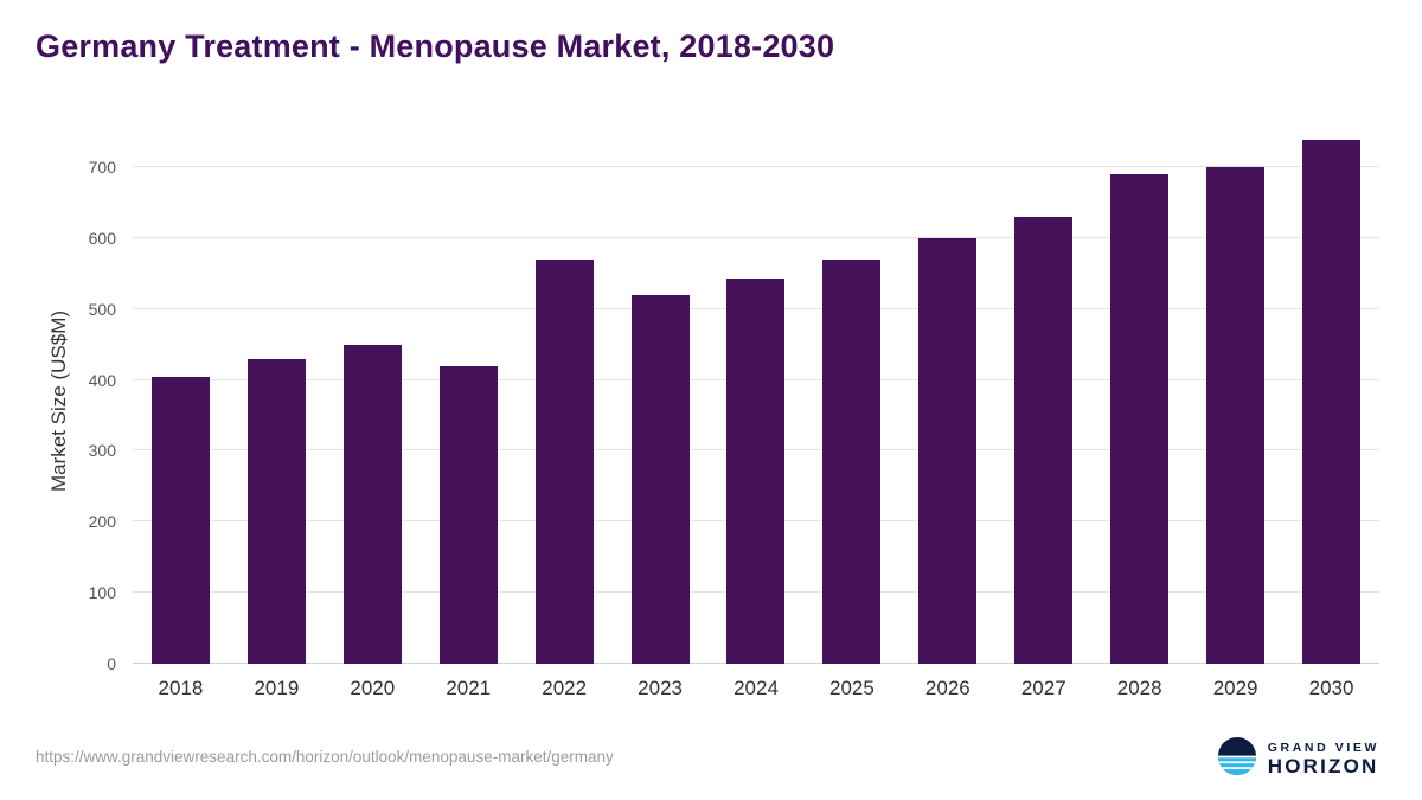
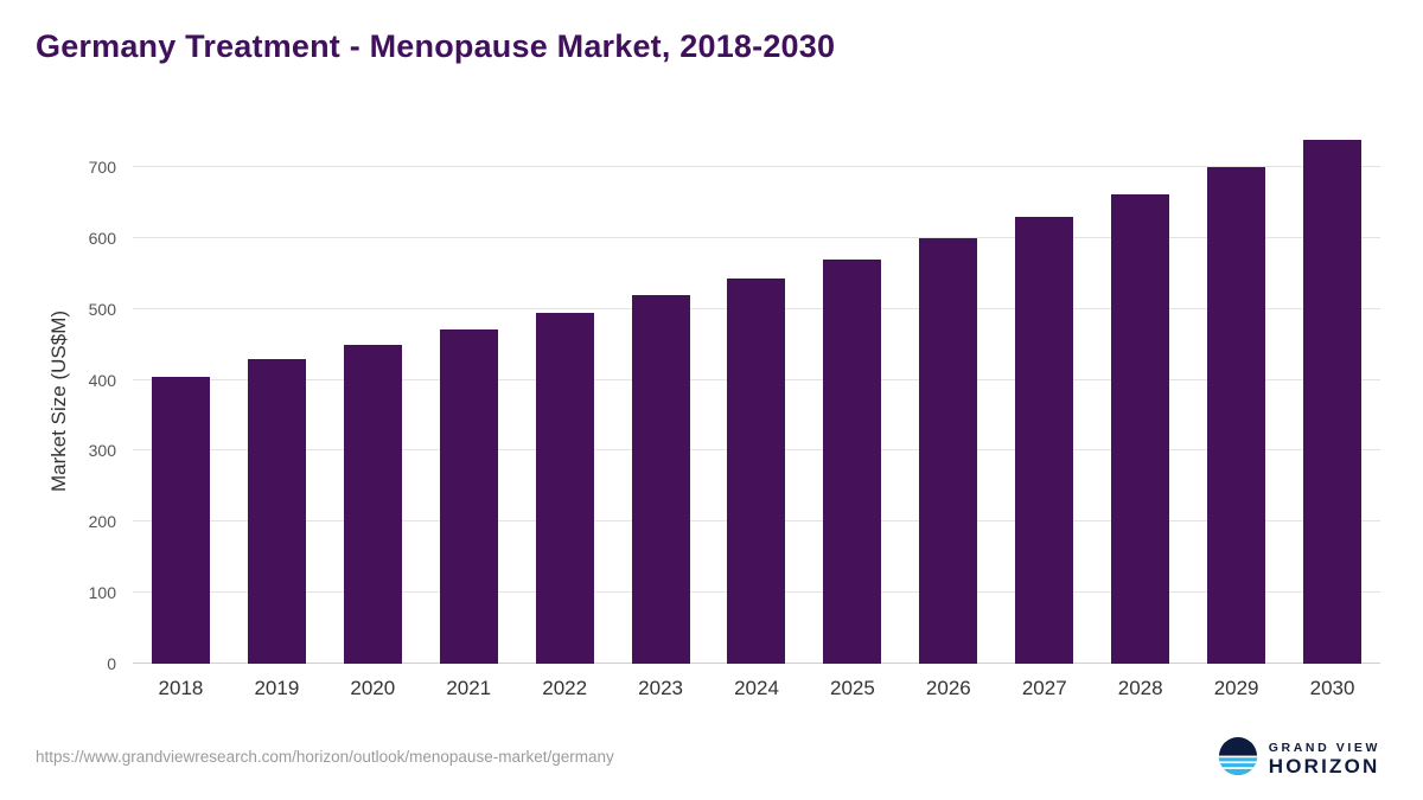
2021: 420 -> 470
2022: 570 -> 490
2028: 690 -> 660
